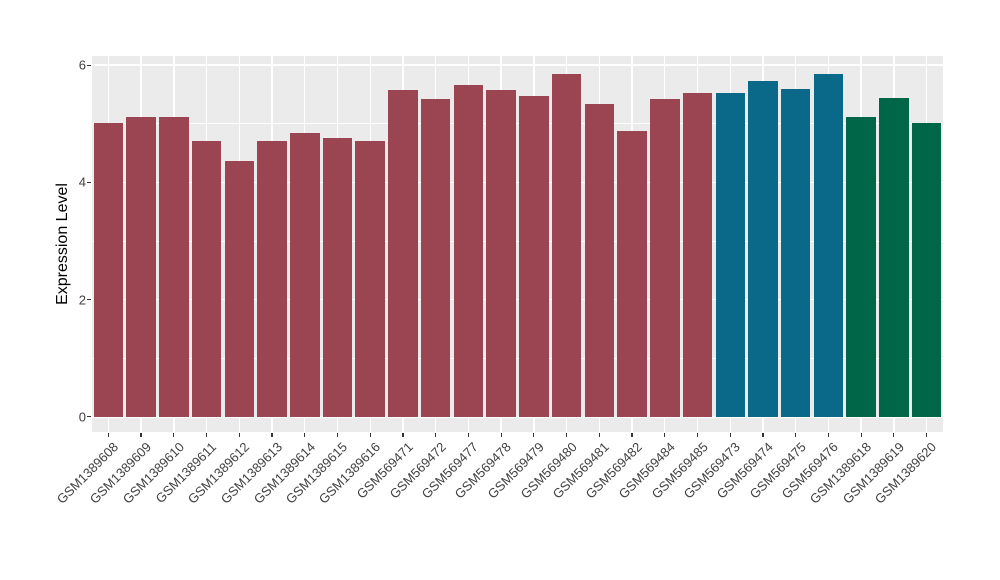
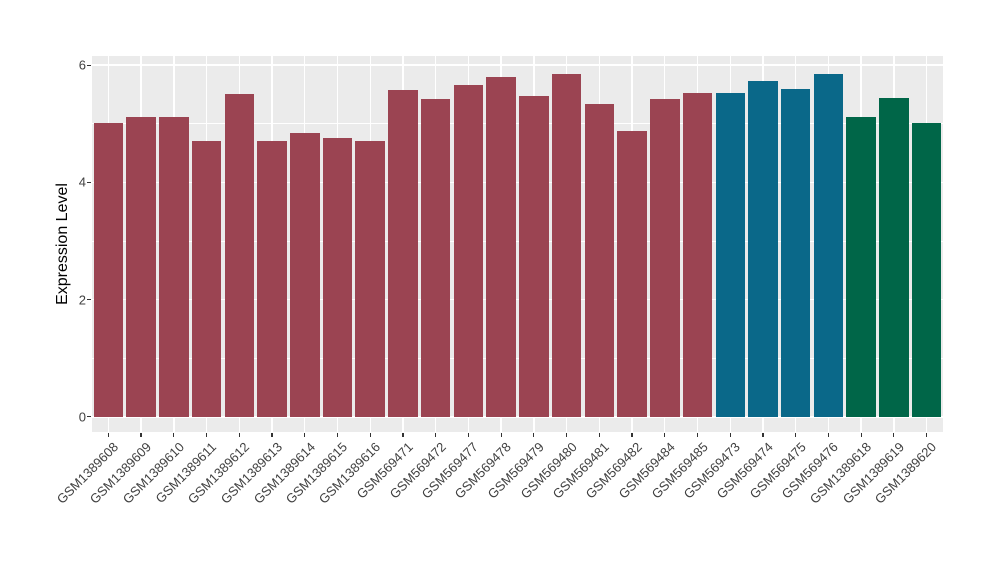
GSM1389612: 4.4 -> 5.5
GSM569478: 5.6 -> 5.8
